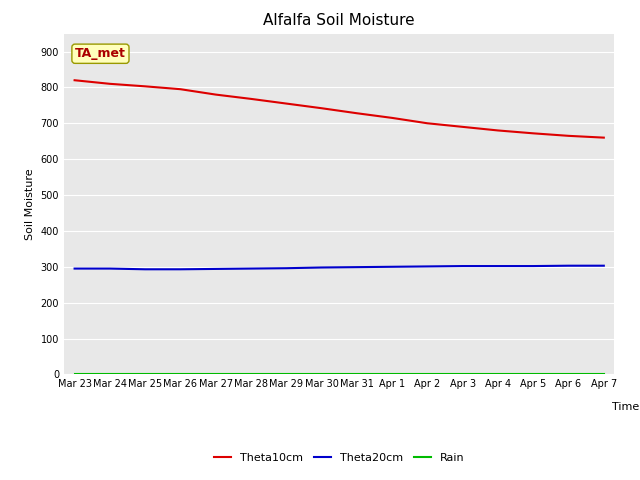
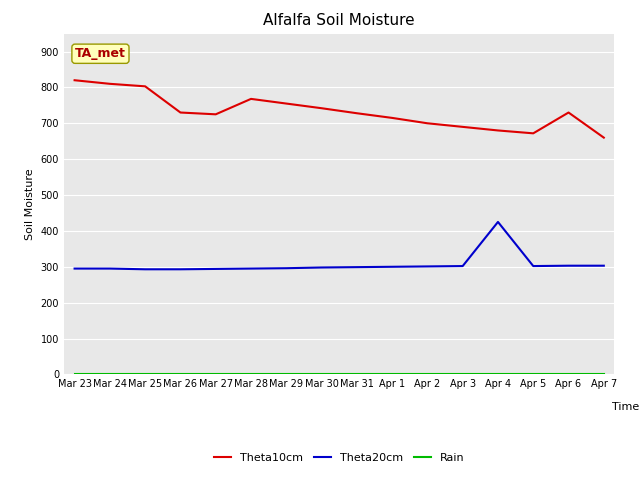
Theta10cm/Mar 26: 795 -> 730
Theta10cm/Mar 27: 780 -> 725
Theta20cm/Apr 4: 302 -> 425
Theta10cm/Apr 6: 665 -> 730
